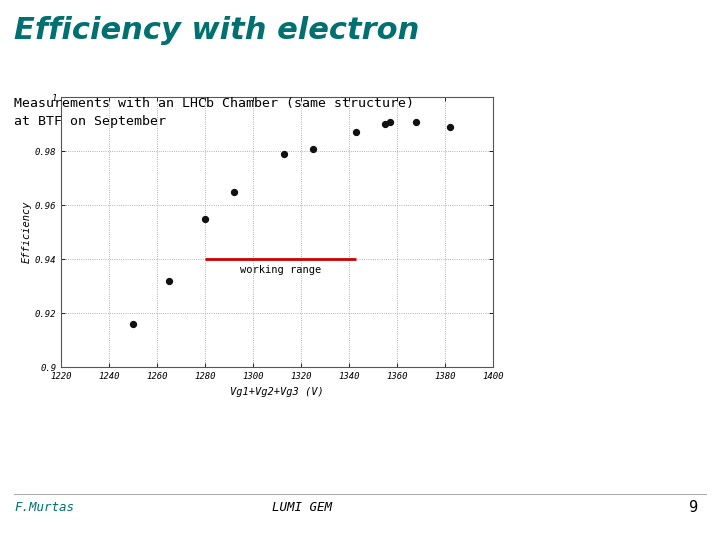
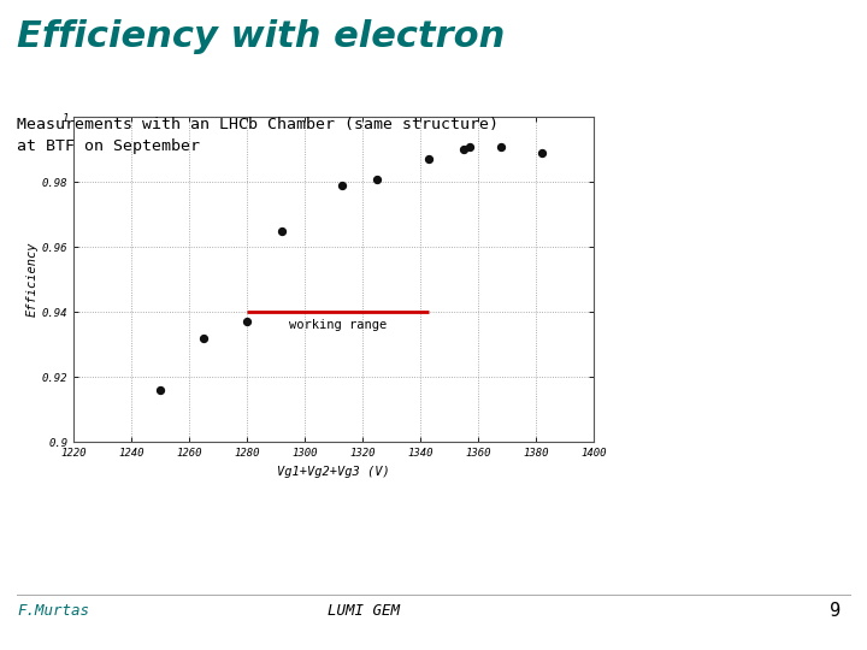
1280: 0.955 -> 0.937
